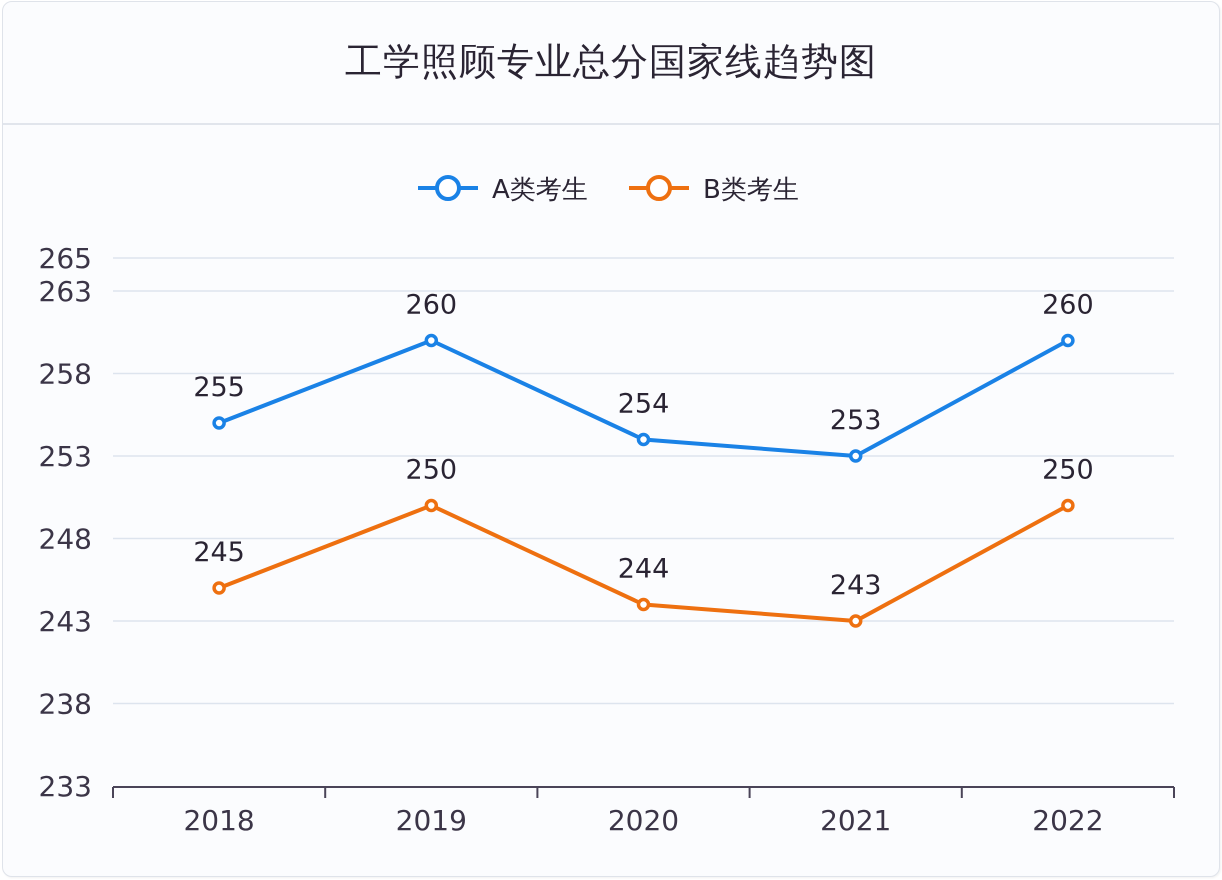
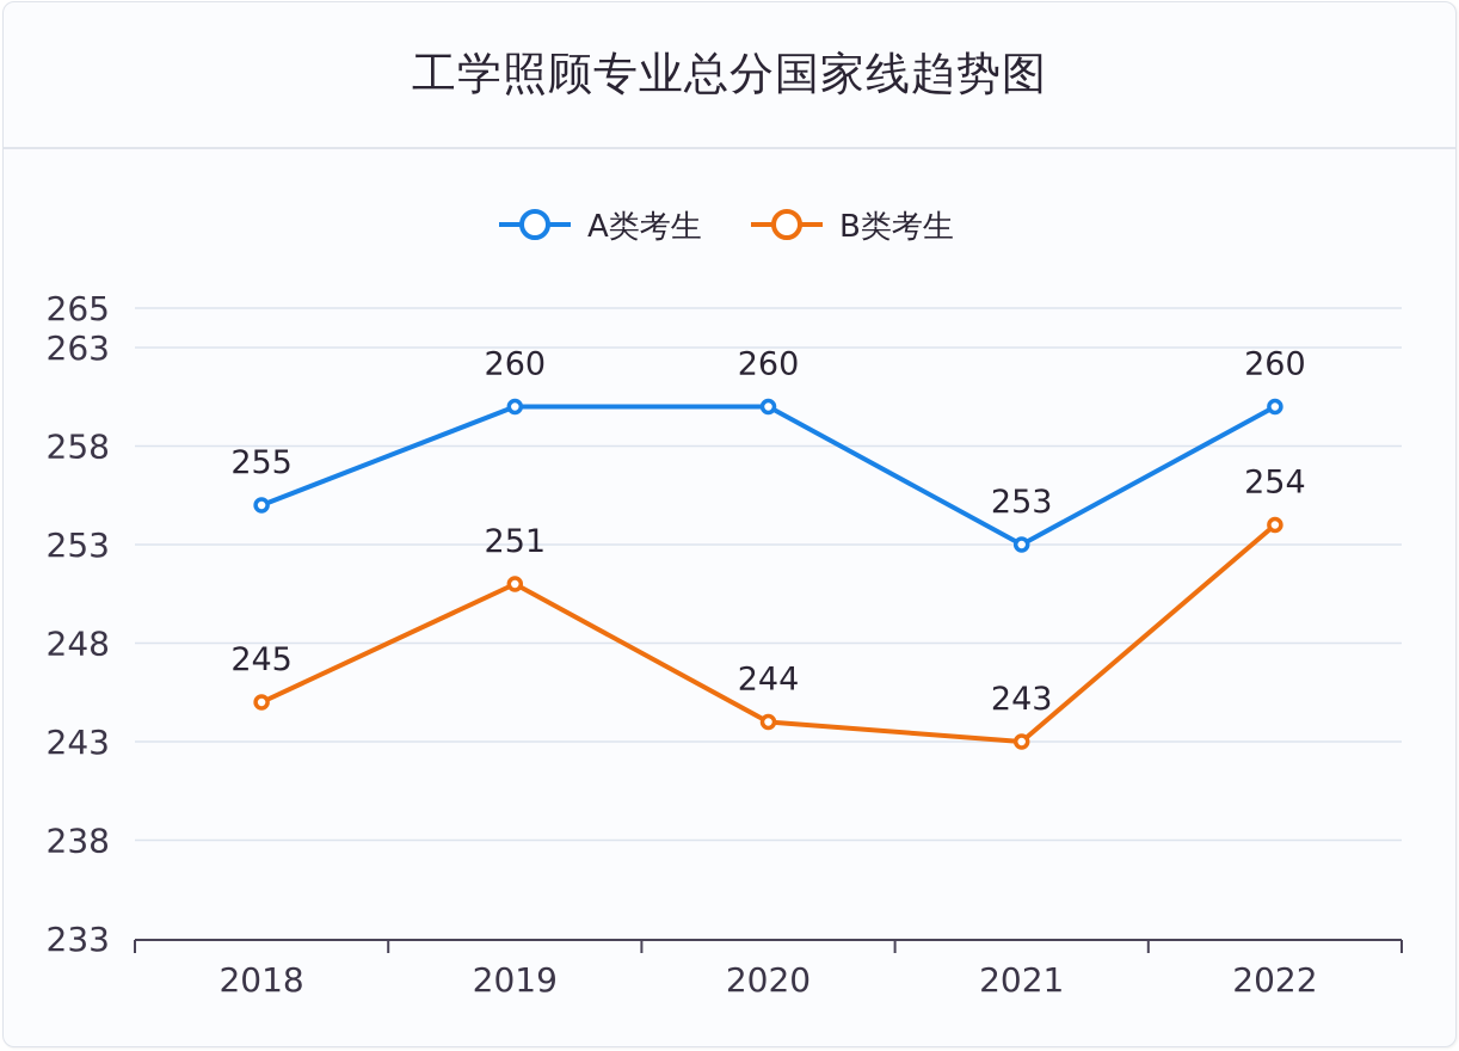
B类考生/2019: 250 -> 251
A类考生/2020: 254 -> 260
B类考生/2022: 250 -> 254
